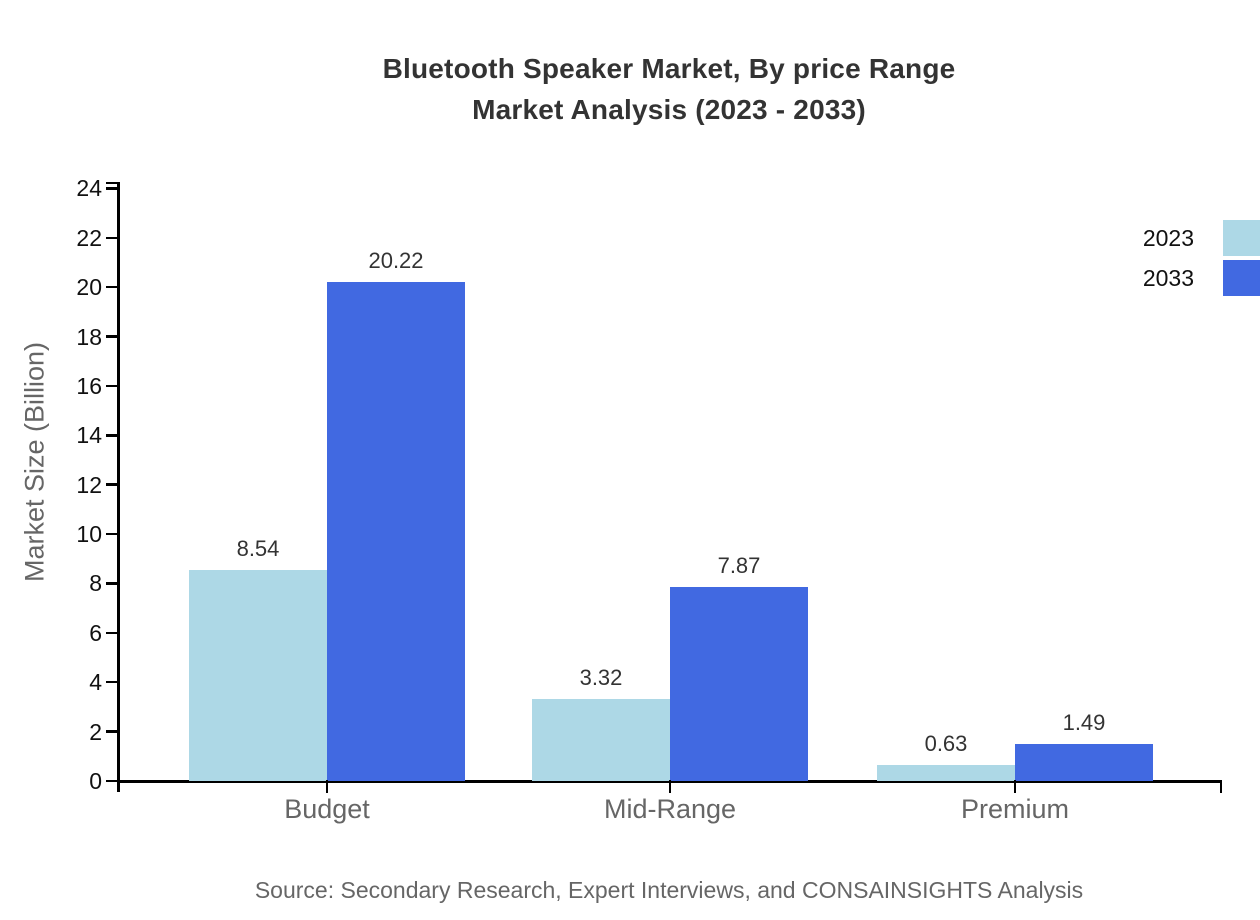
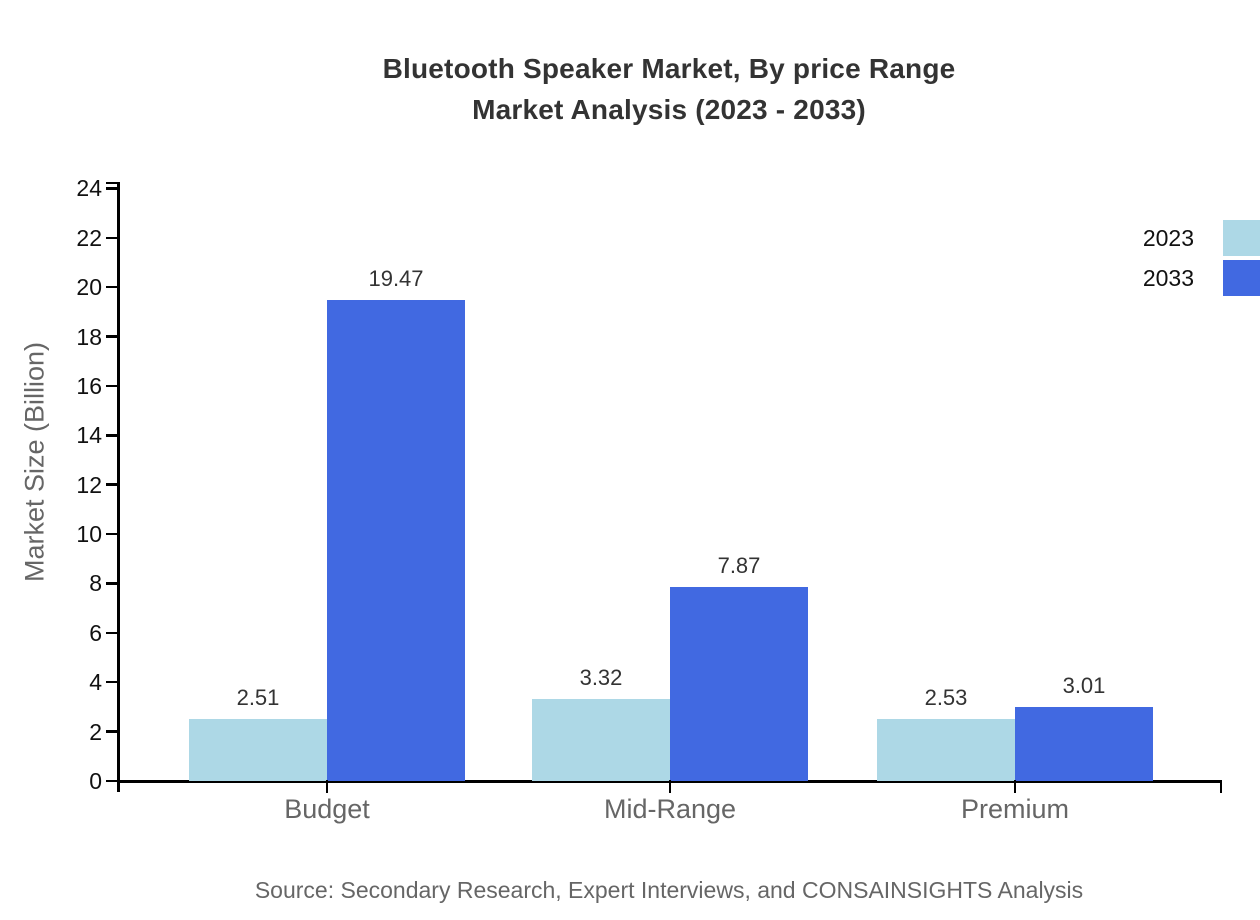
2023/Budget: 8.54 -> 2.51
2033/Budget: 20.22 -> 19.47
2023/Premium: 0.63 -> 2.53
2033/Premium: 1.49 -> 3.01
